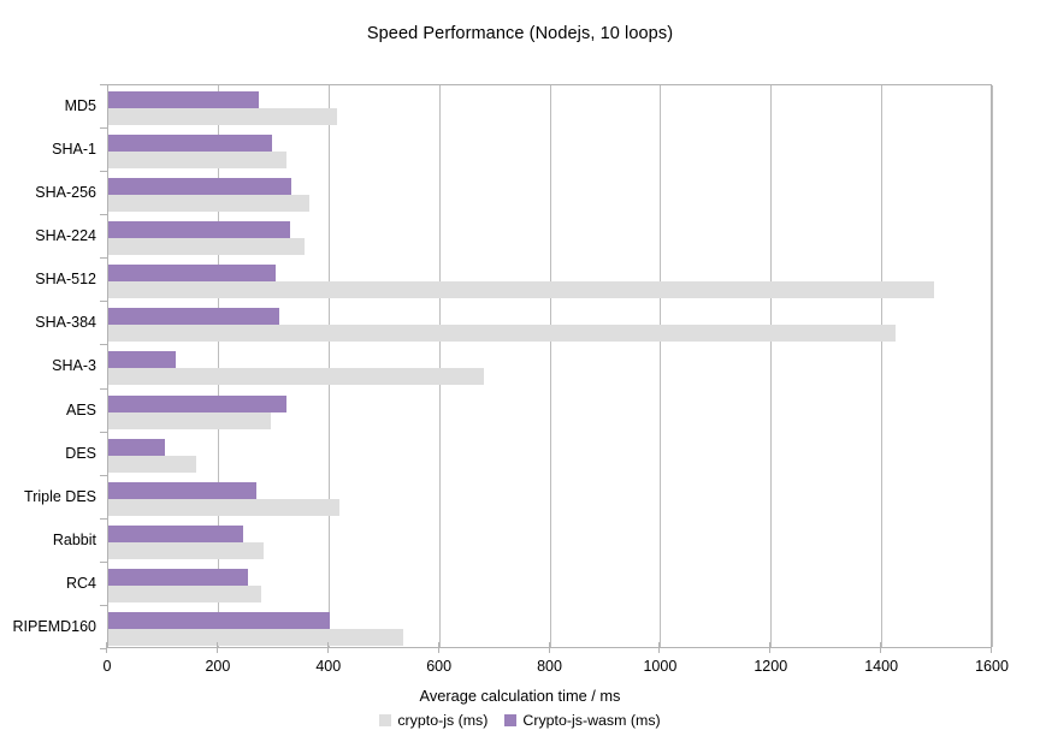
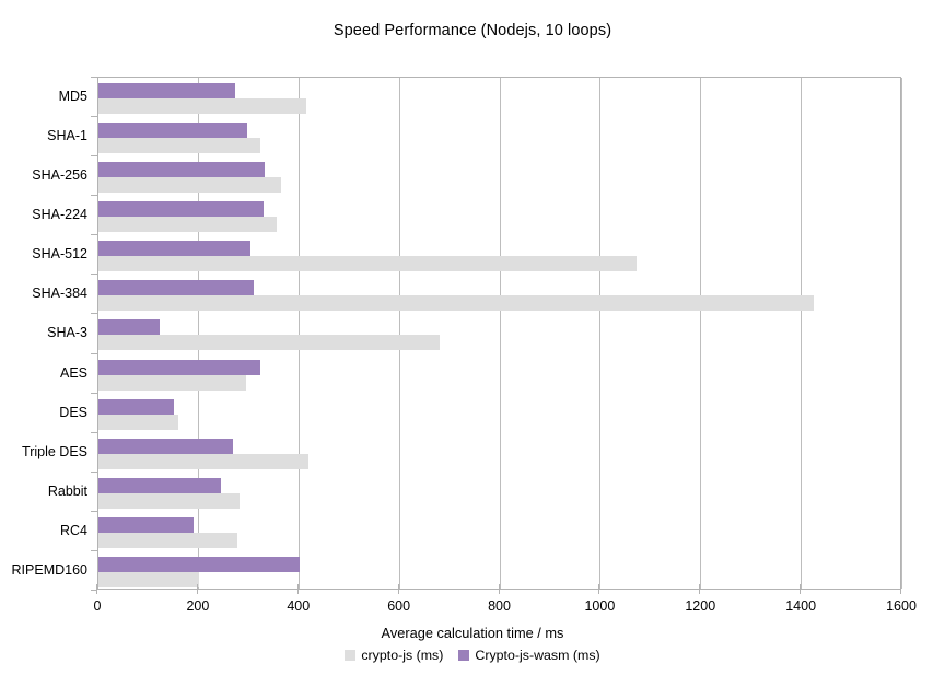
crypto-js (ms)/SHA-512: 1490 -> 1070
Crypto-js-wasm (ms)/DES: 100 -> 150
Crypto-js-wasm (ms)/RC4: 250 -> 190
crypto-js (ms)/RIPEMD160: 530 -> 200
